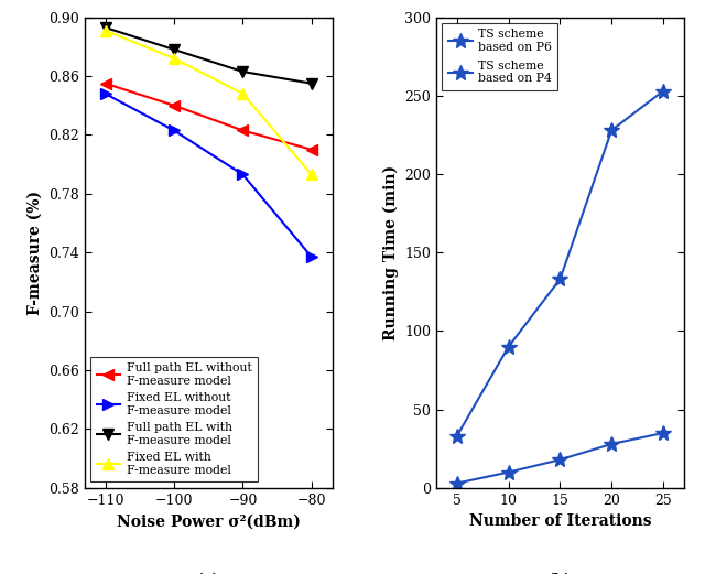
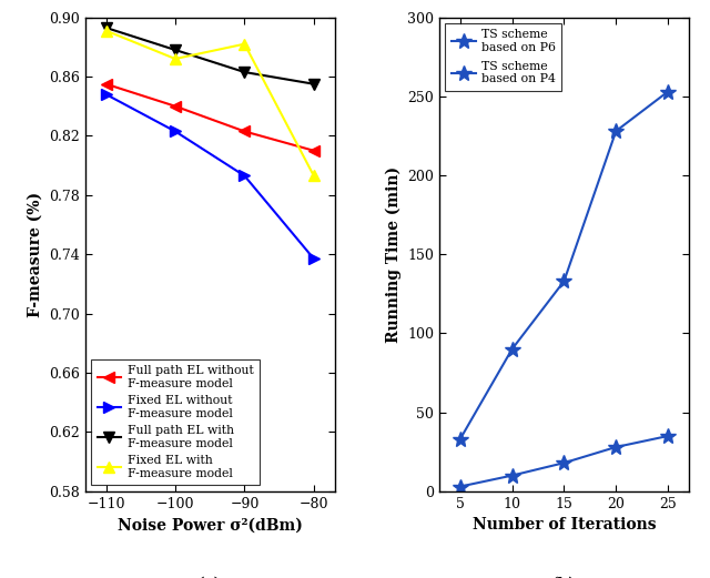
Fixed EL with F-measure model/−90: 0.848 -> 0.882
